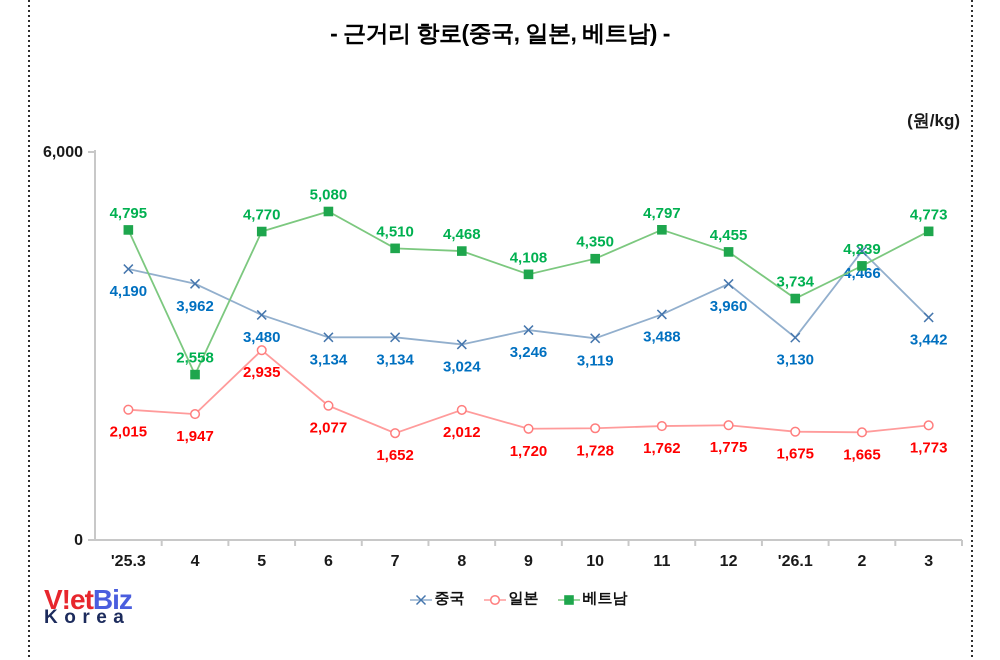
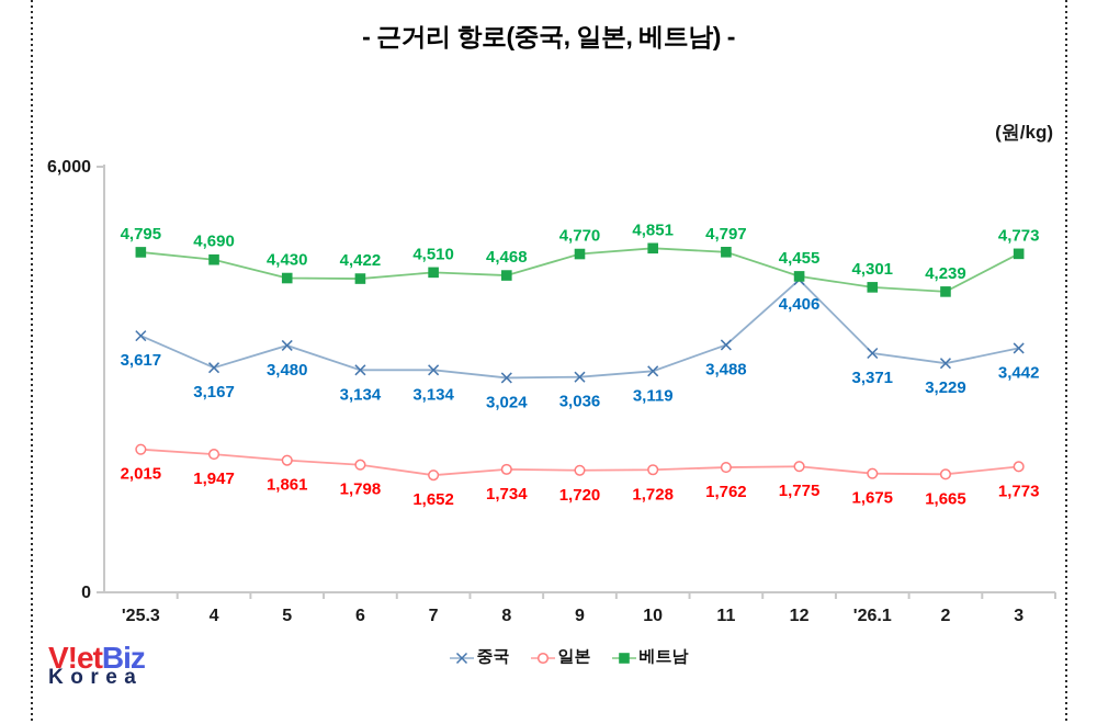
중국/'25.3: 4,190 -> 3,617
중국/4: 3,962 -> 3,167
베트남/4: 2,558 -> 4,690
일본/5: 2,935 -> 1,861
베트남/5: 4,770 -> 4,430
일본/6: 2,077 -> 1,798
베트남/6: 5,080 -> 4,422
일본/8: 2,012 -> 1,734
중국/9: 3,246 -> 3,036
베트남/9: 4,108 -> 4,770
베트남/10: 4,350 -> 4,851
중국/12: 3,960 -> 4,406
중국/'26.1: 3,130 -> 3,371
베트남/'26.1: 3,734 -> 4,301
중국/2: 4,466 -> 3,229
